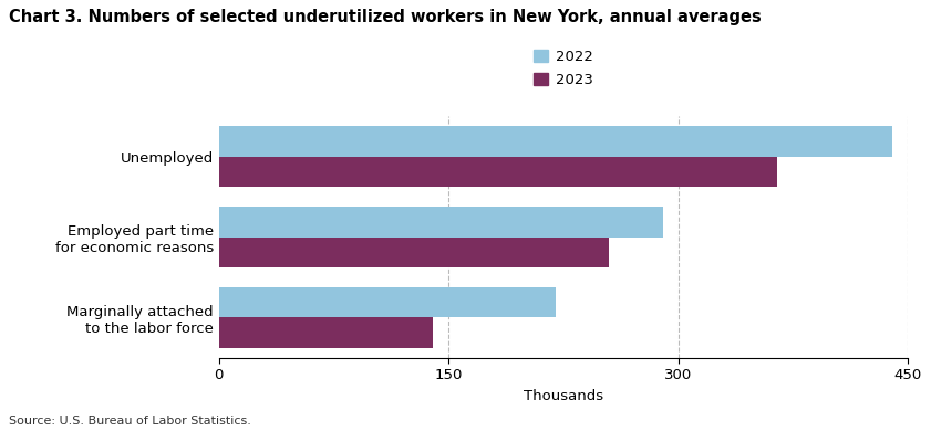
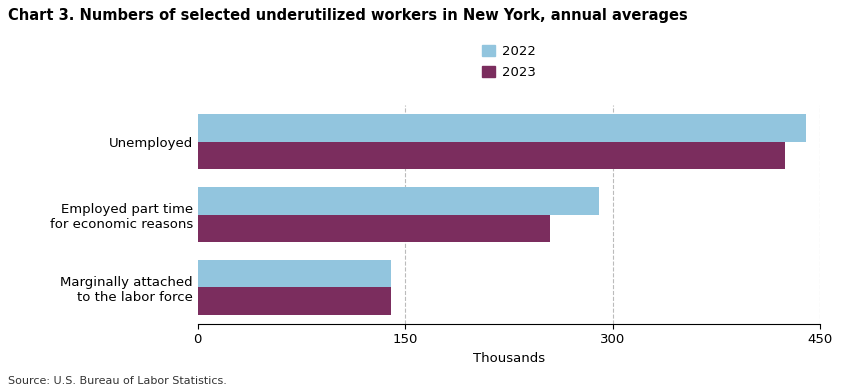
2023/Unemployed: 365 -> 425
2022/Marginally attached to the labor force: 220 -> 140
